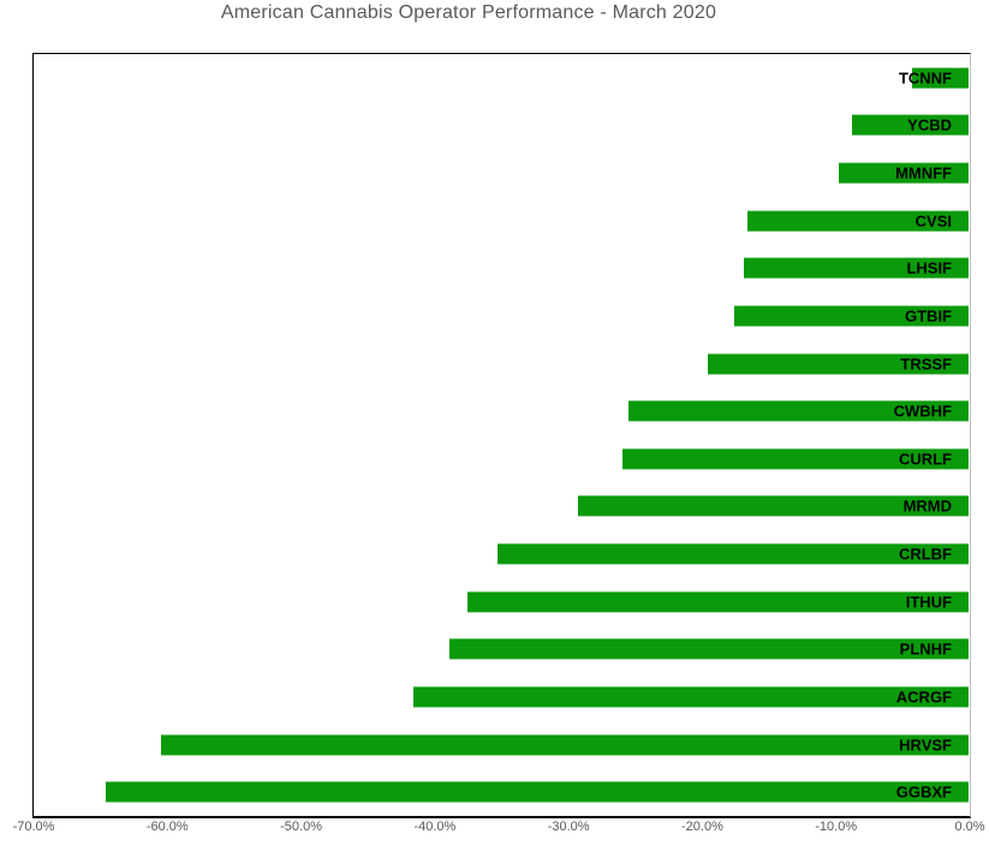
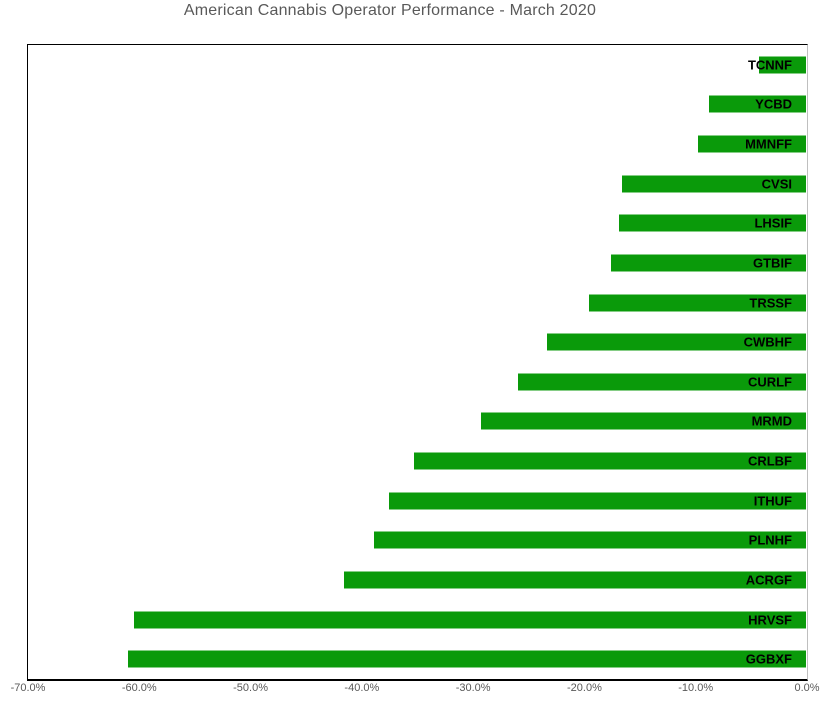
CWBHF: -25.4% -> -23.3%
GGBXF: -64.5% -> -60.9%
